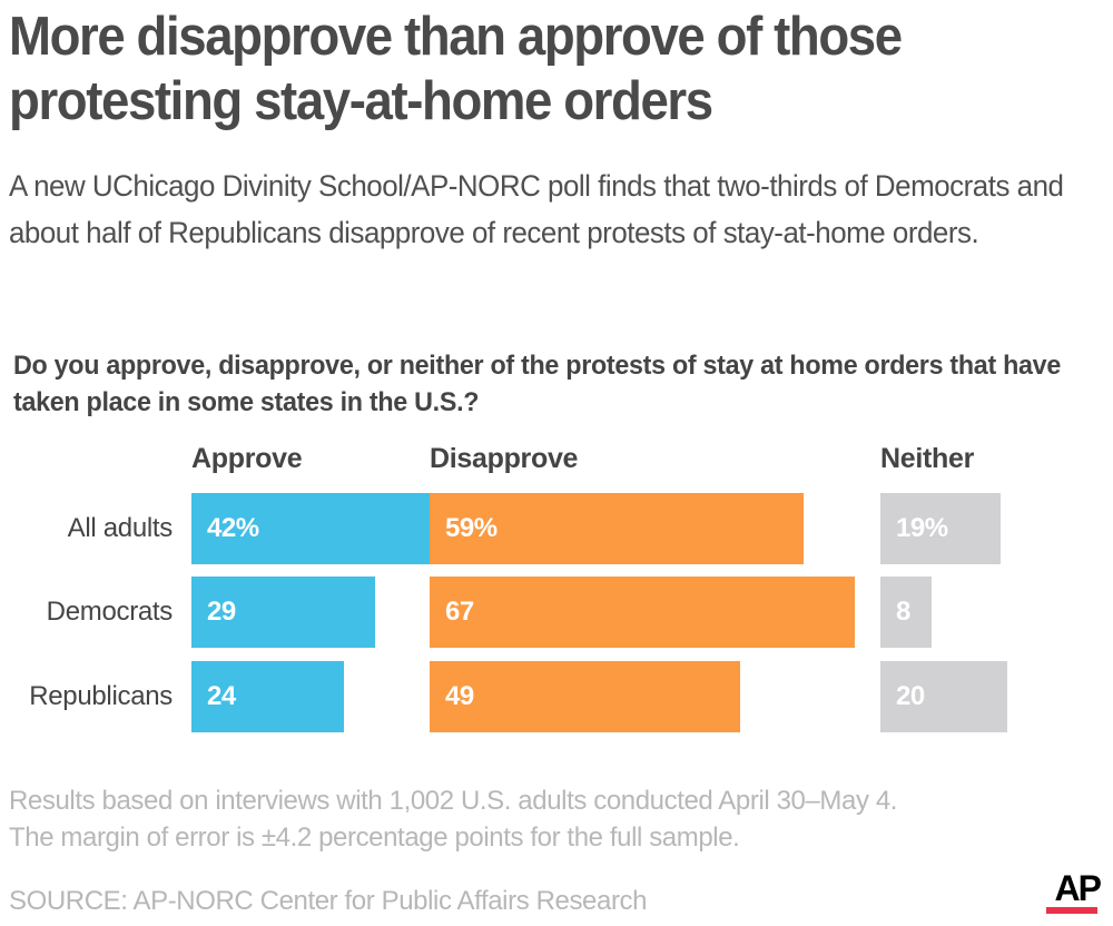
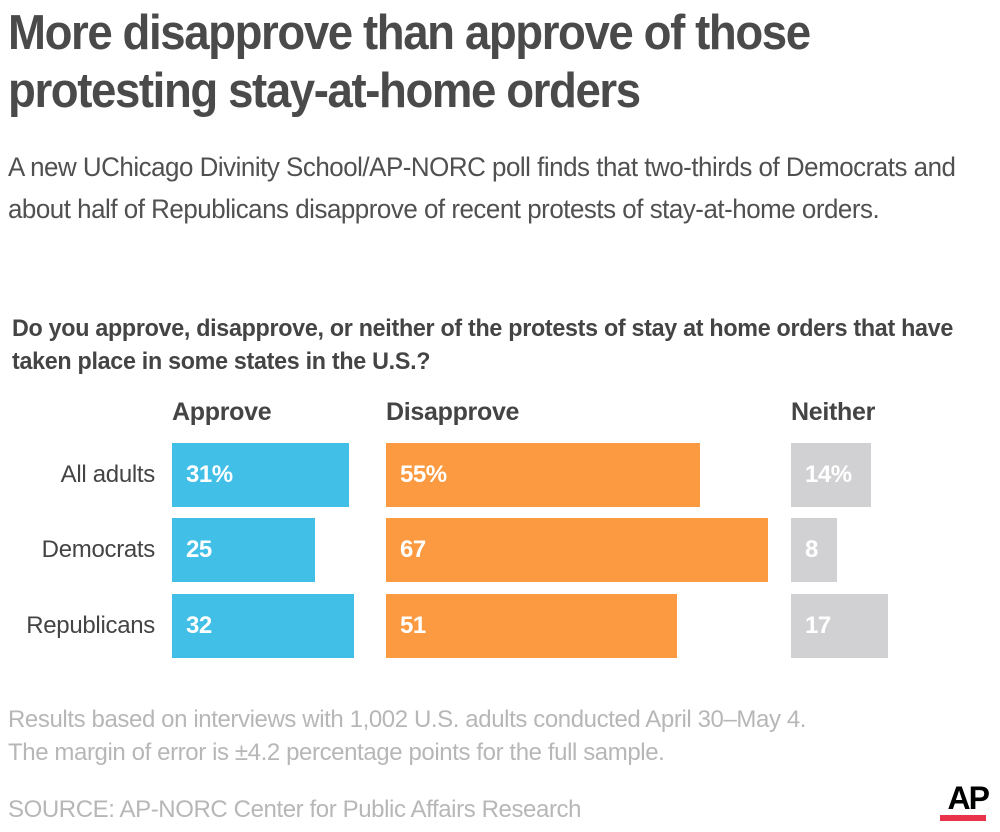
Approve/All adults: 42% -> 31%
Disapprove/All adults: 59% -> 55%
Neither/All adults: 19% -> 14%
Approve/Democrats: 29 -> 25
Approve/Republicans: 24 -> 32
Disapprove/Republicans: 49 -> 51
Neither/Republicans: 20 -> 17
